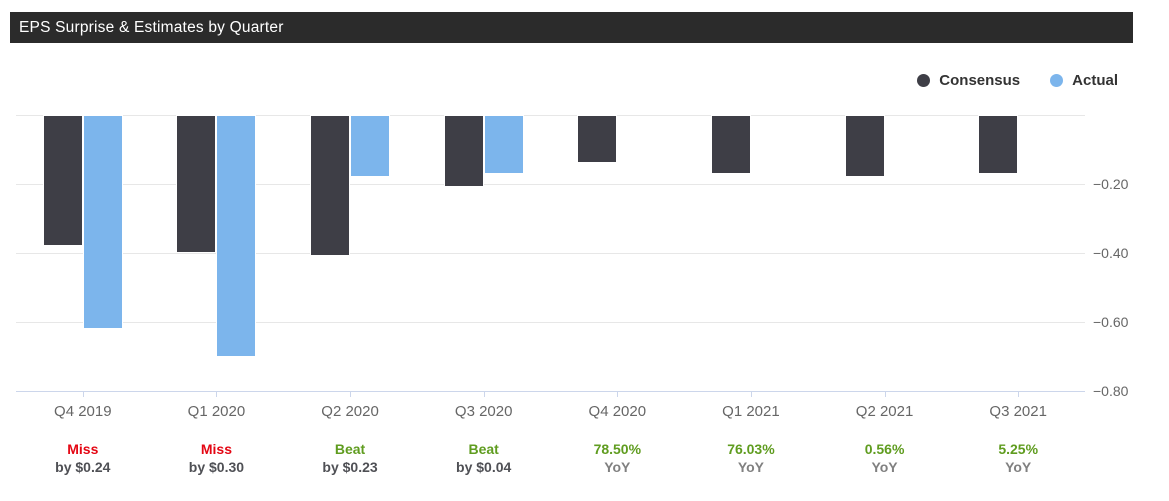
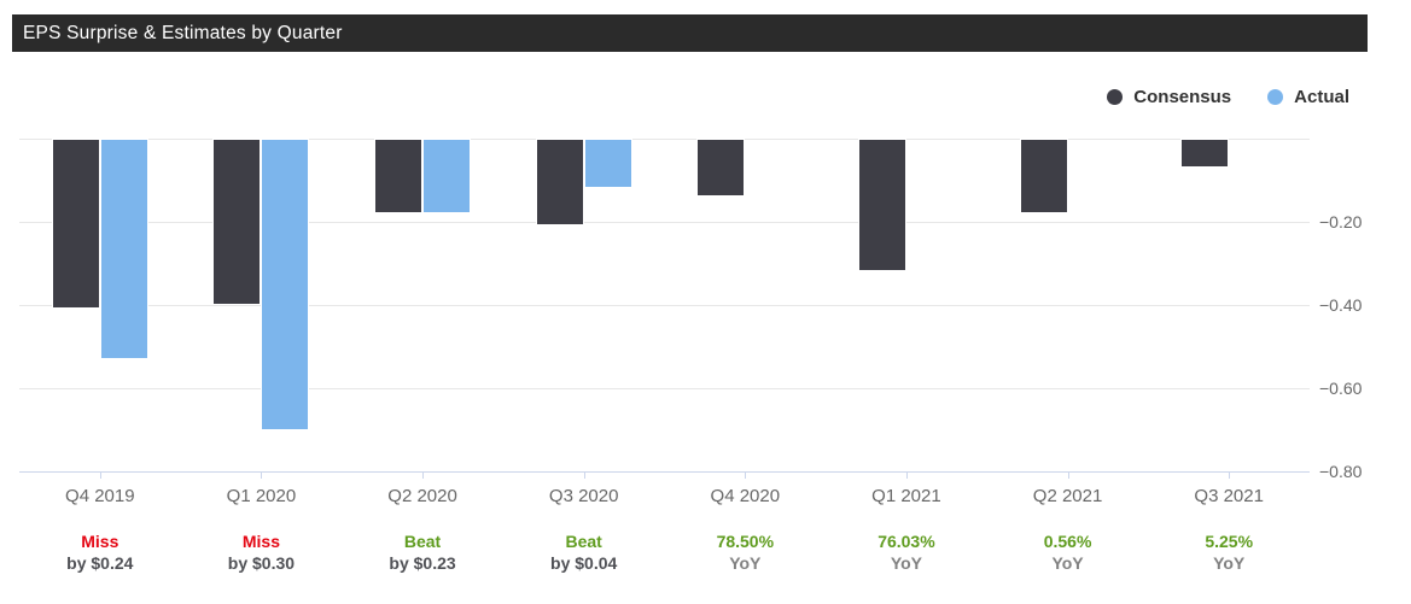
Consensus/Q4 2019: -0.38 -> -0.41
Actual/Q4 2019: -0.62 -> -0.53
Consensus/Q2 2020: -0.41 -> -0.18
Actual/Q3 2020: -0.17 -> -0.12
Consensus/Q1 2021: -0.17 -> -0.32
Consensus/Q3 2021: -0.17 -> -0.07
